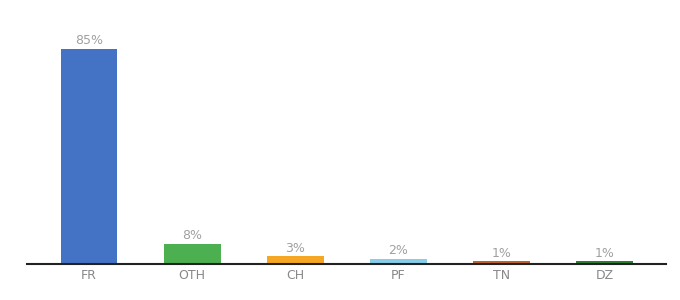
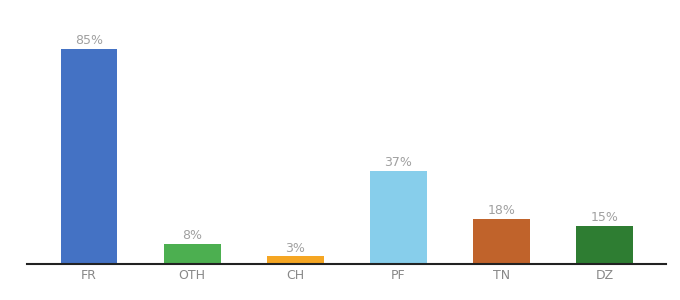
PF: 2% -> 37%
TN: 1% -> 18%
DZ: 1% -> 15%
